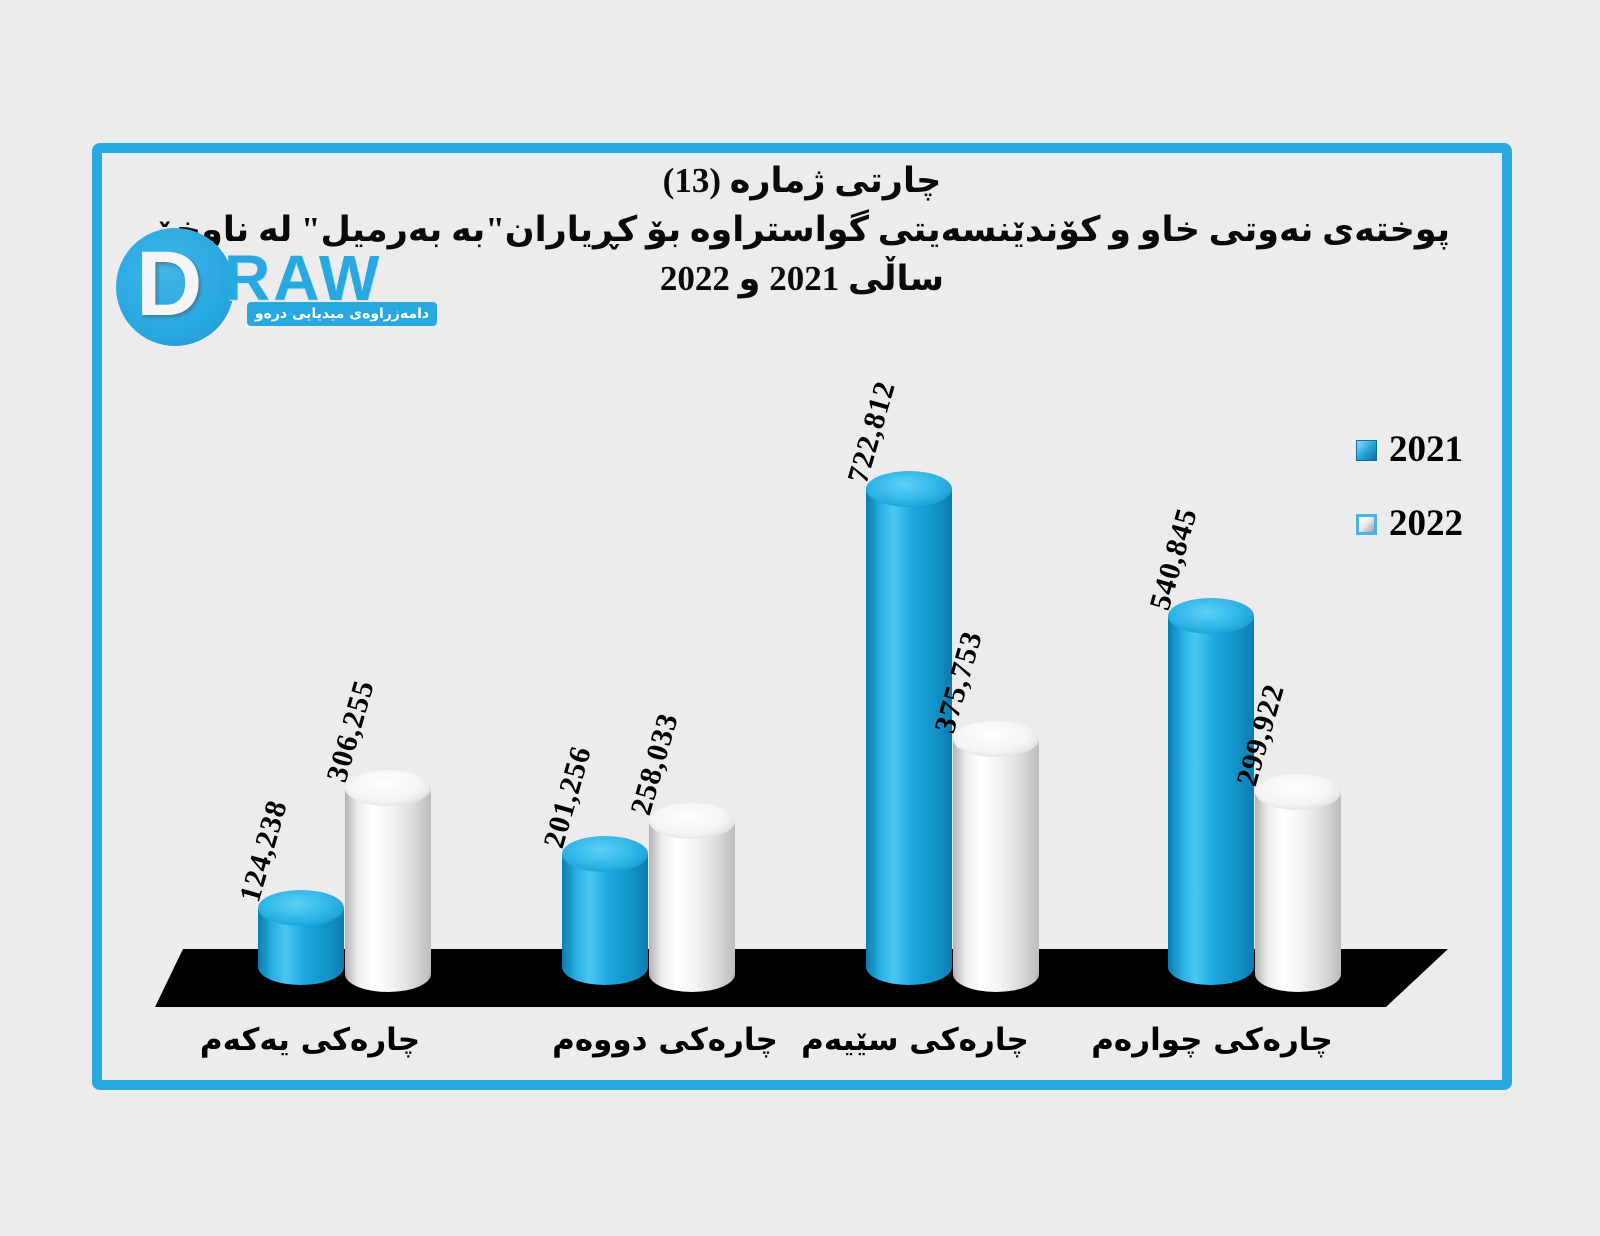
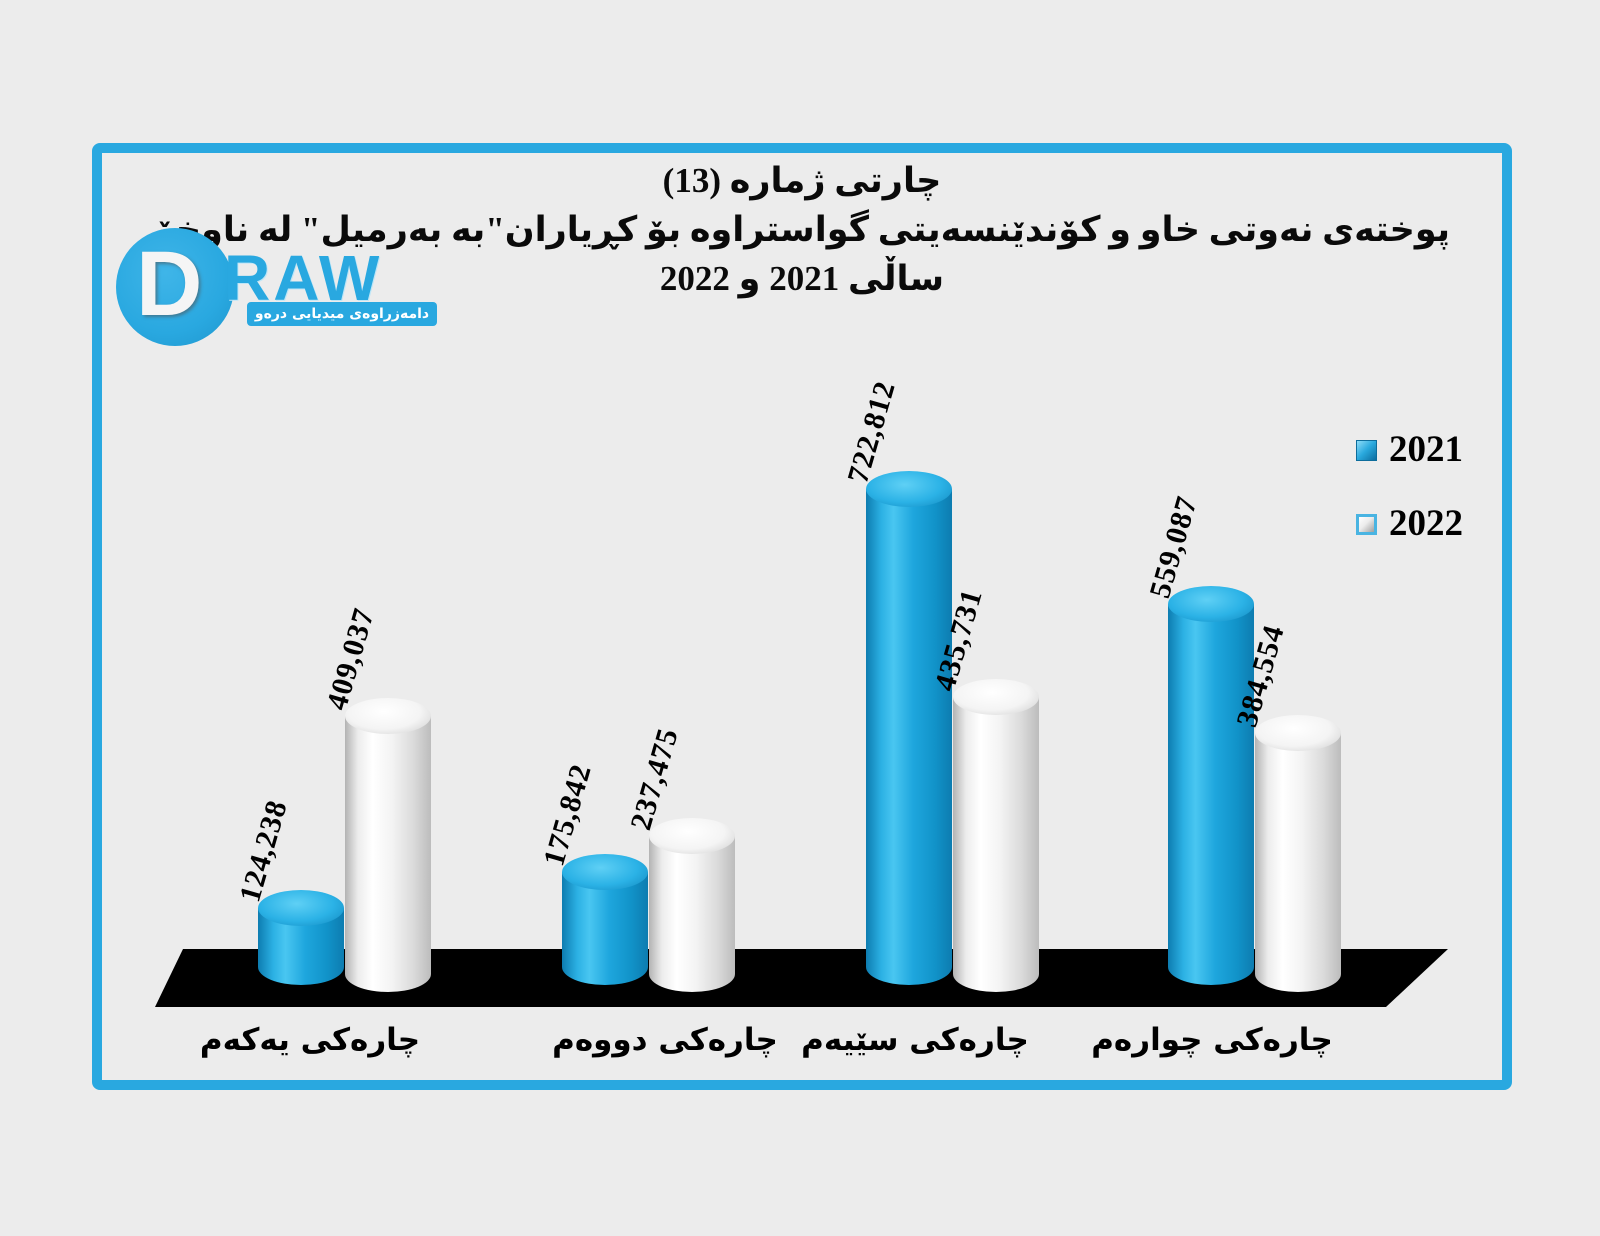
2022/چارەکی یەکەم: 306,255 -> 409,037
2021/چارەکی دووەم: 201,256 -> 175,842
2022/چارەکی دووەم: 258,033 -> 237,475
2022/چارەکی سێیەم: 375,753 -> 435,731
2021/چارەکی چوارەم: 540,845 -> 559,087
2022/چارەکی چوارەم: 299,922 -> 384,554
